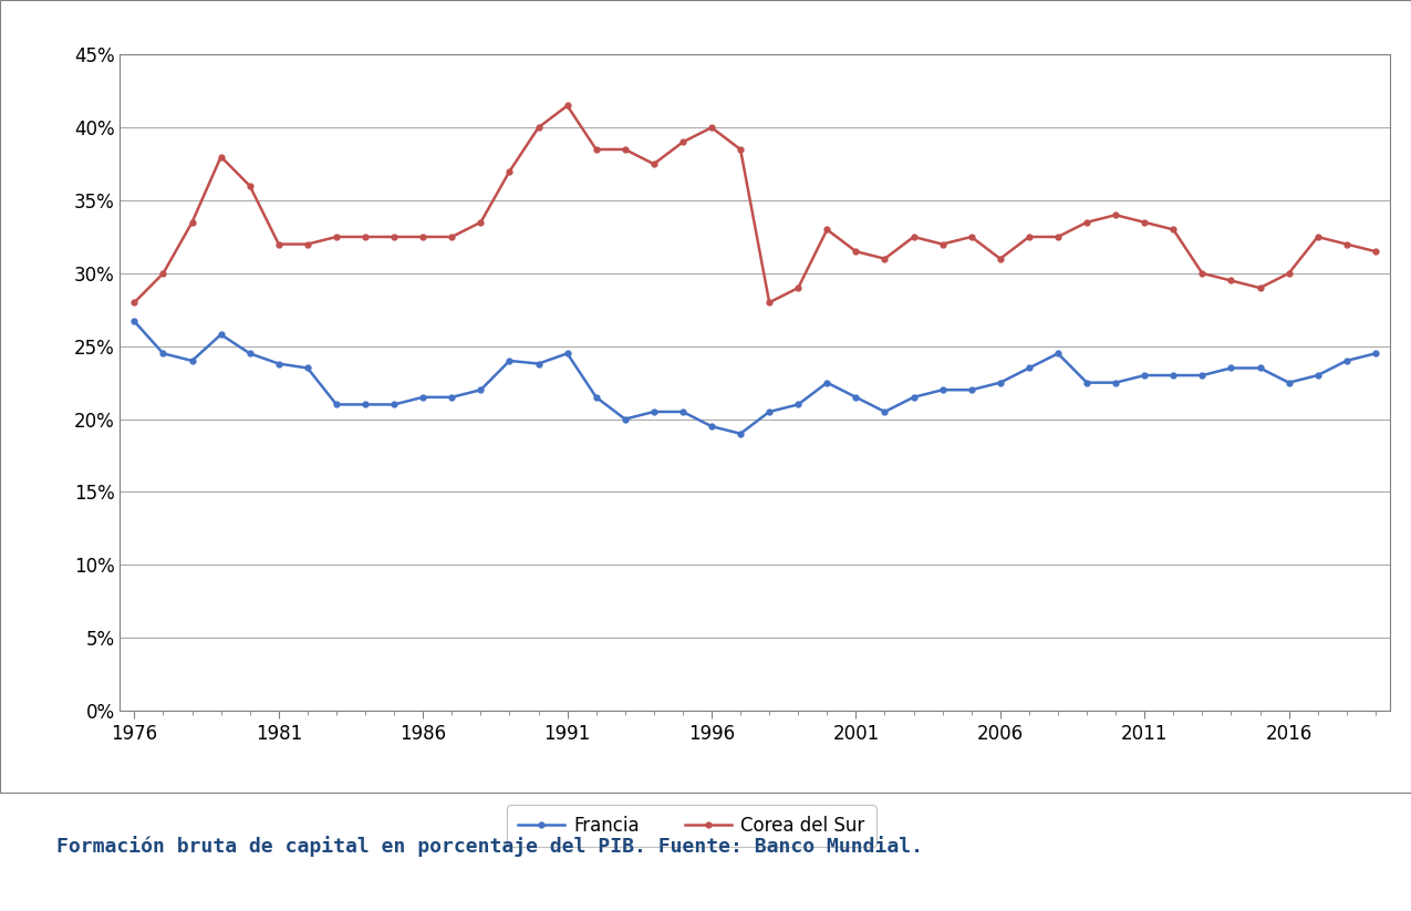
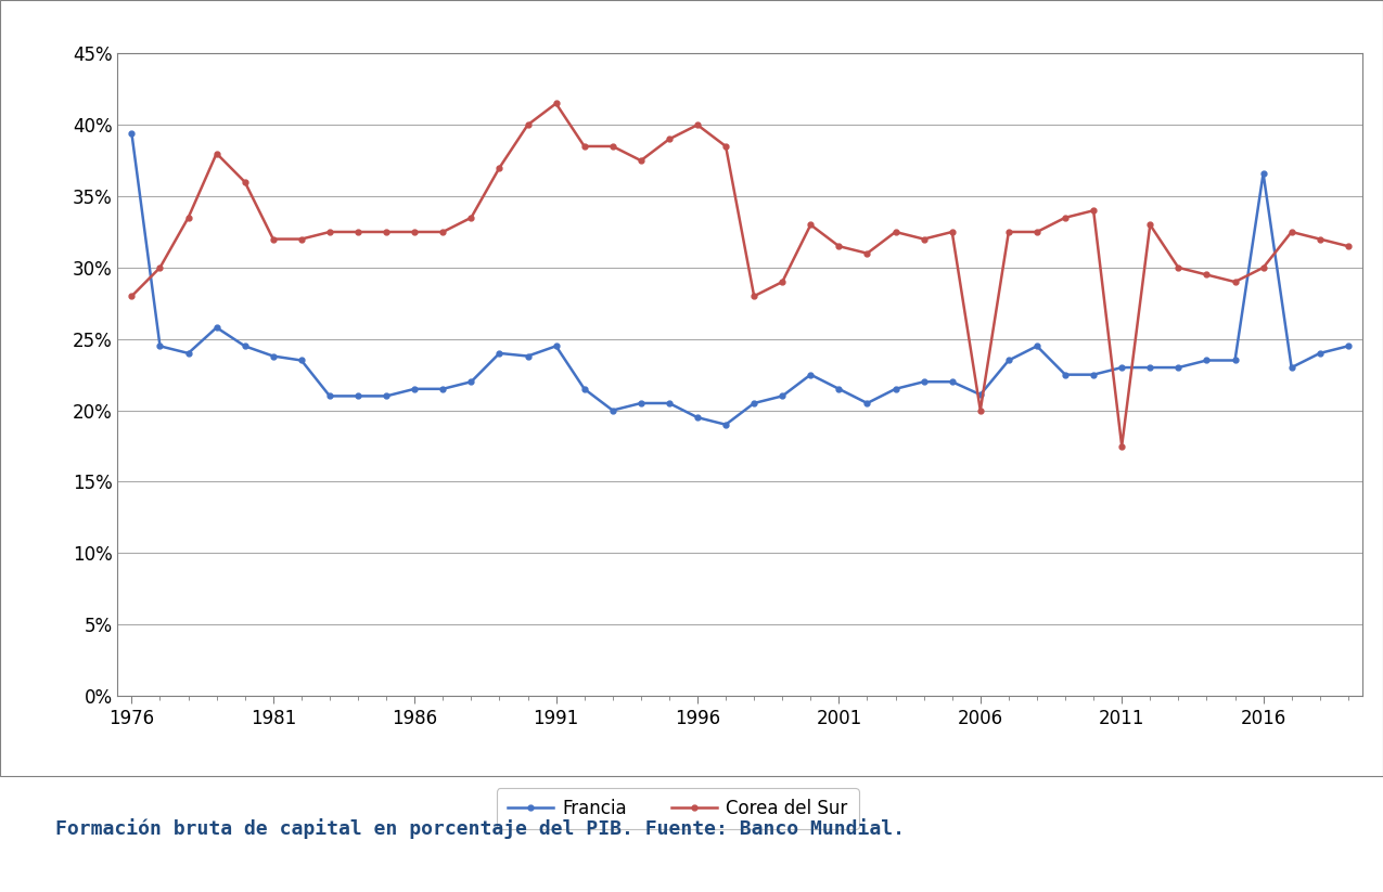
Francia/1976: 26.7% -> 39.4%
Francia/2006: 22.5% -> 21.1%
Corea del Sur/2006: 31.0% -> 20.0%
Corea del Sur/2011: 33.5% -> 17.5%
Francia/2016: 22.5% -> 36.6%
